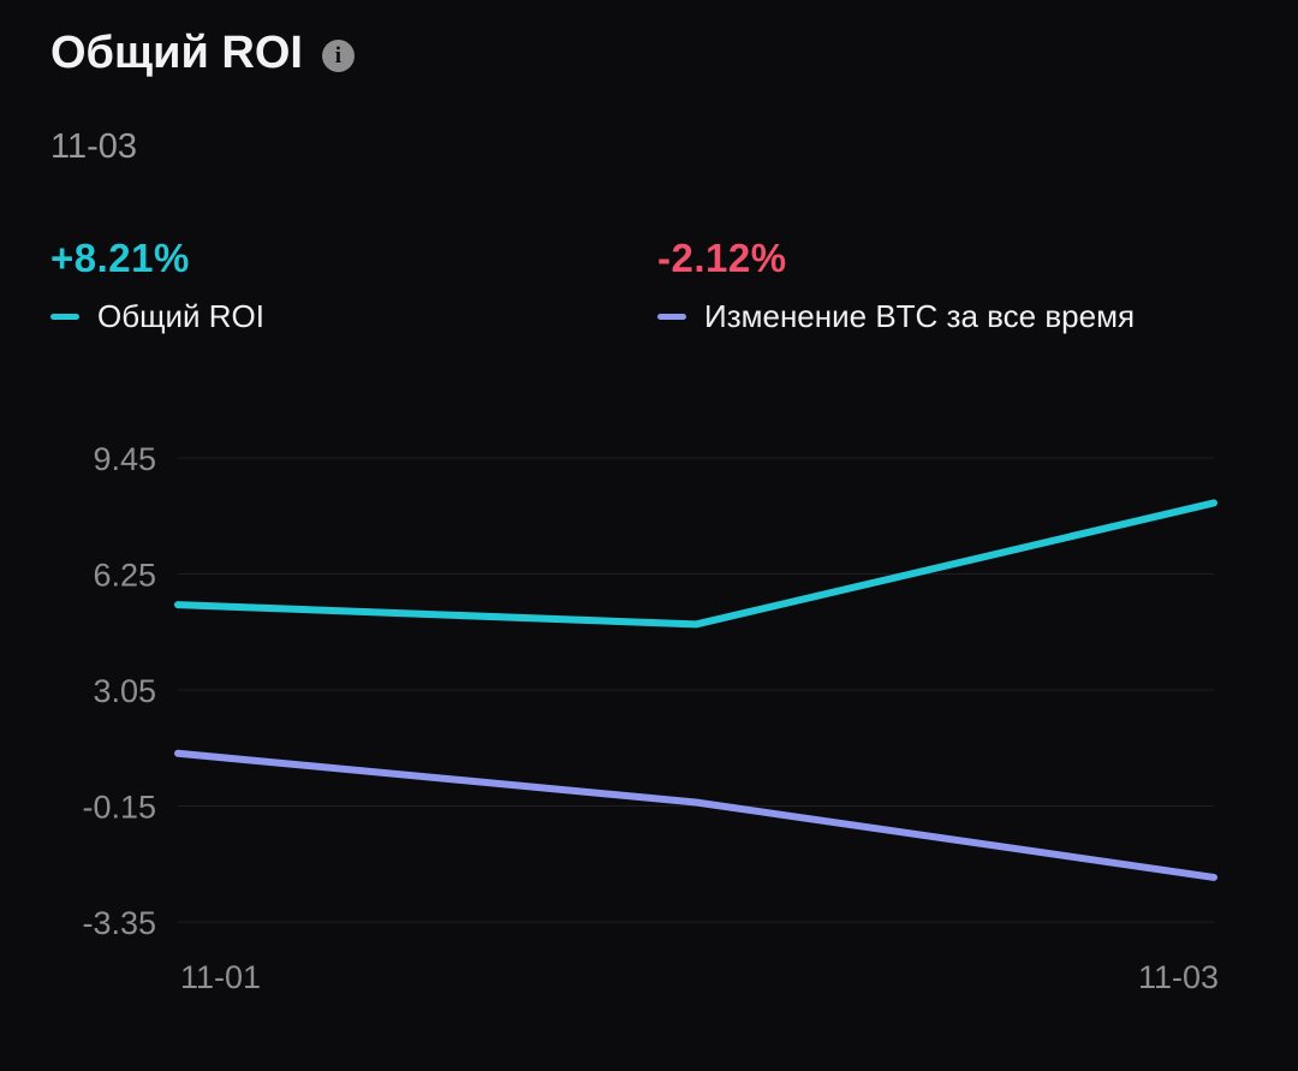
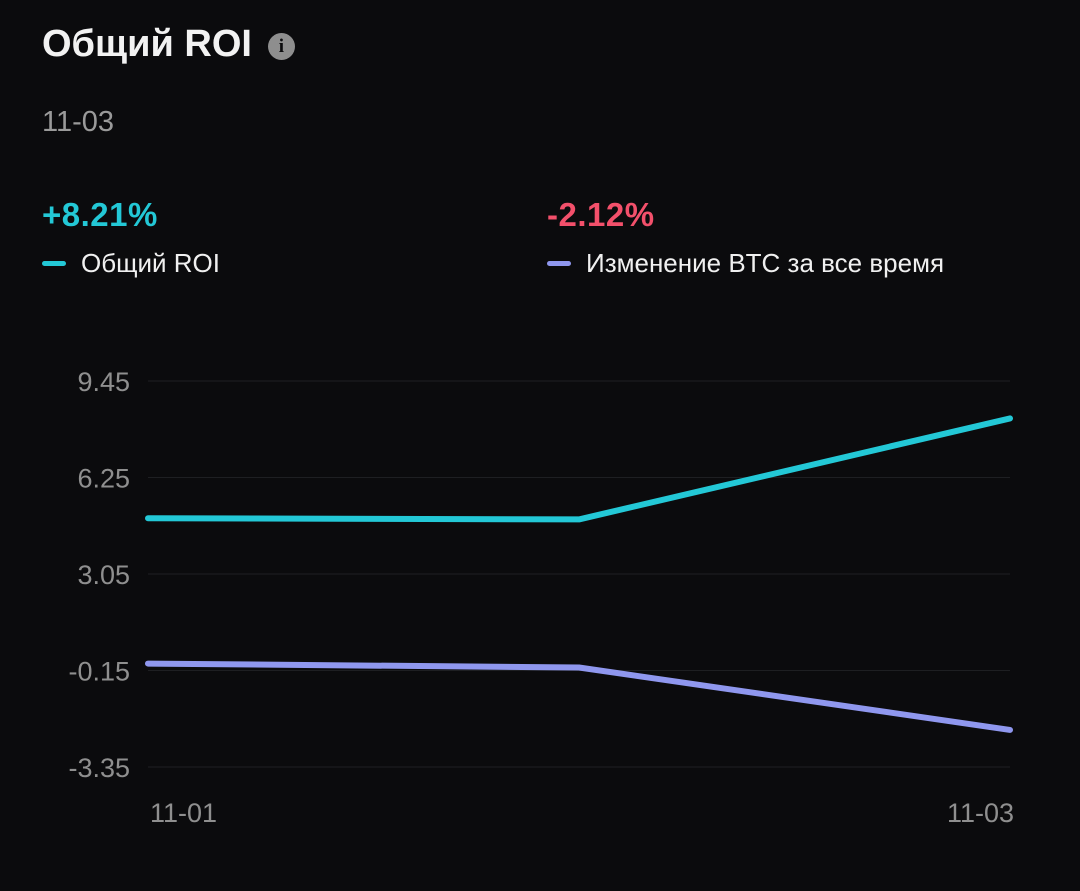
Общий ROI/11-01: 5.4 -> 4.9
Изменение BTC за все время/11-01: 1.3 -> 0.1
